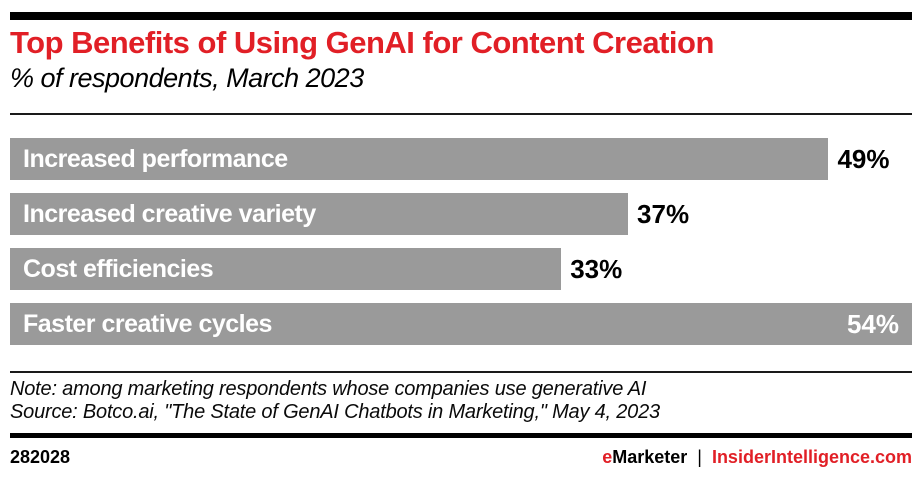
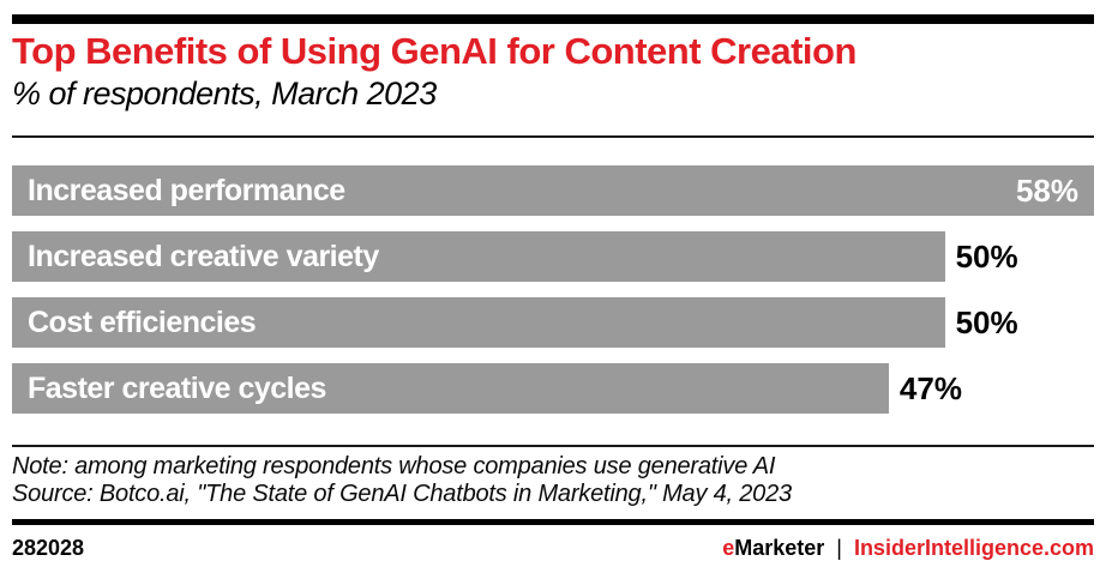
Increased performance: 49% -> 58%
Increased creative variety: 37% -> 50%
Cost efficiencies: 33% -> 50%
Faster creative cycles: 54% -> 47%
